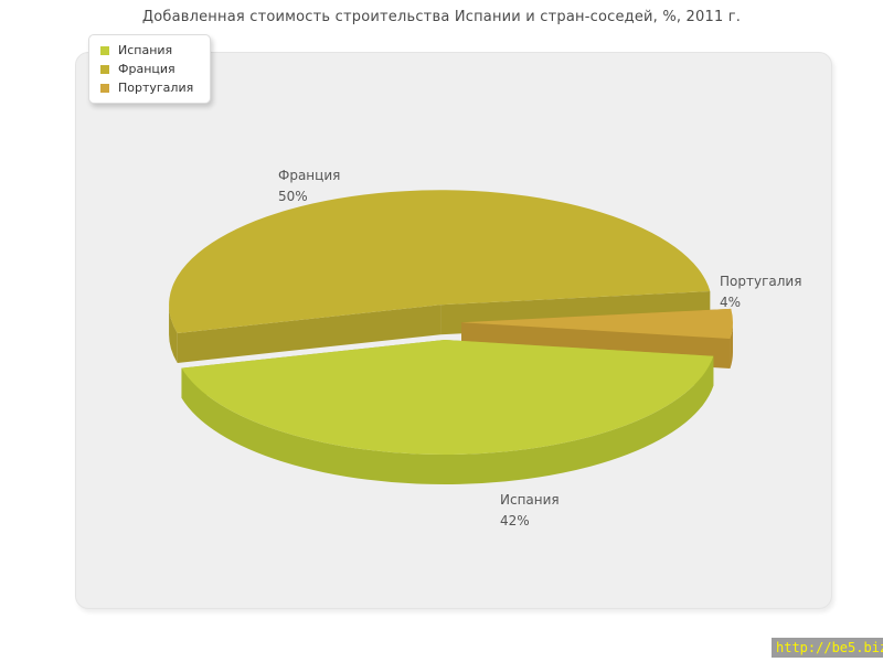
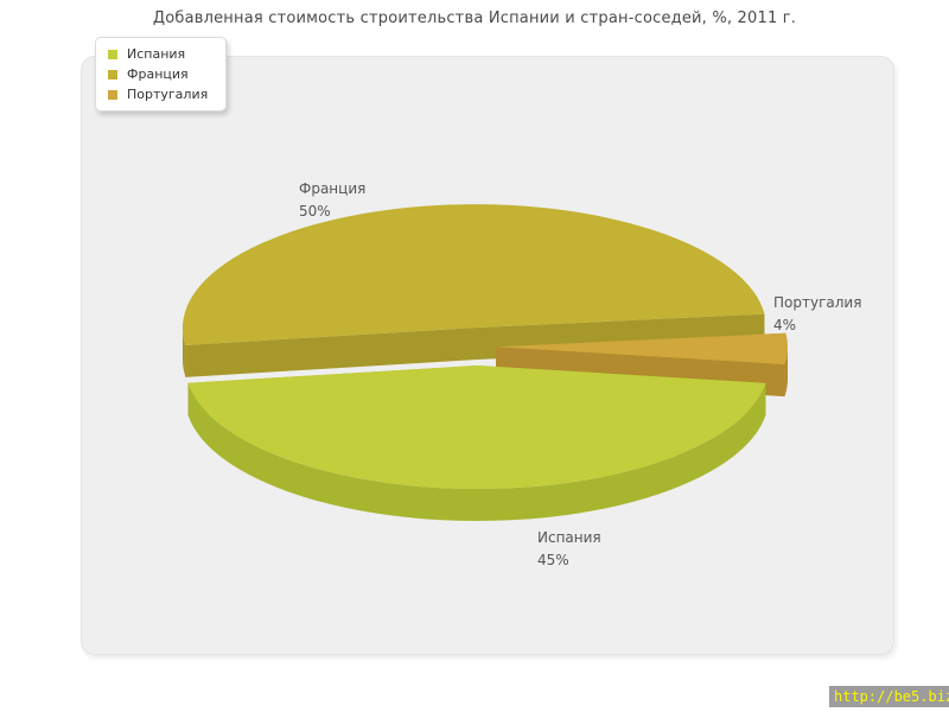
Испания: 42% -> 45%
